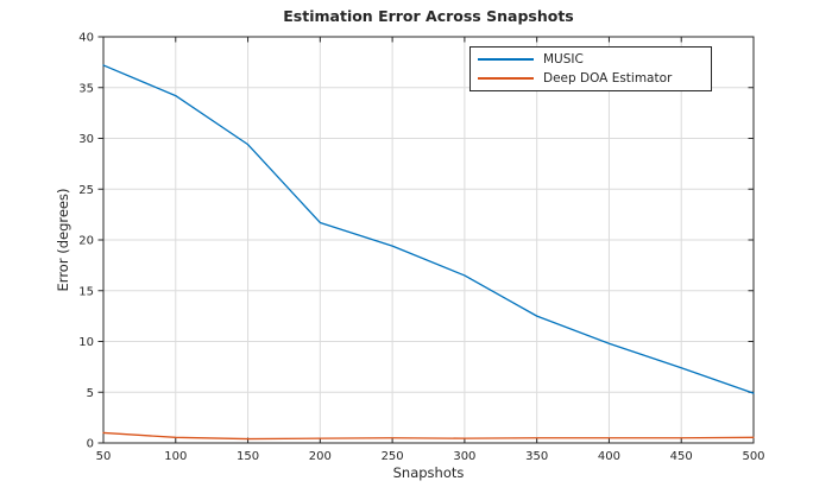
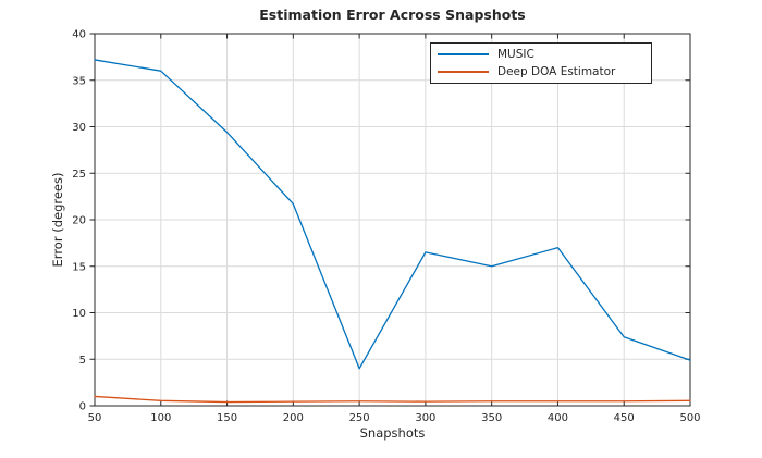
MUSIC/100: 34 -> 36
MUSIC/250: 19 -> 4
MUSIC/350: 12 -> 15
MUSIC/400: 10 -> 17
